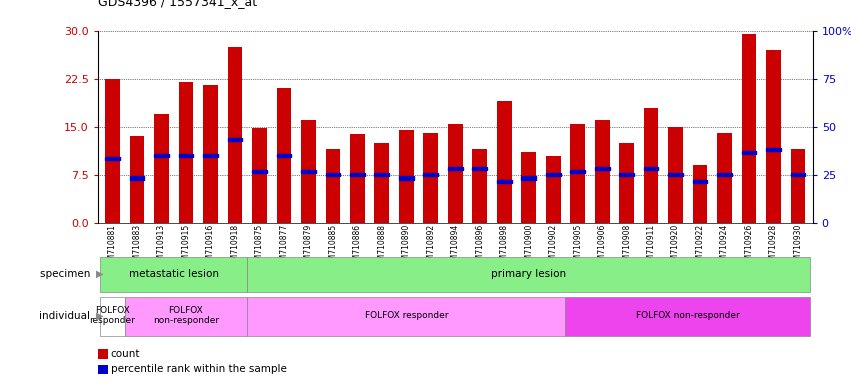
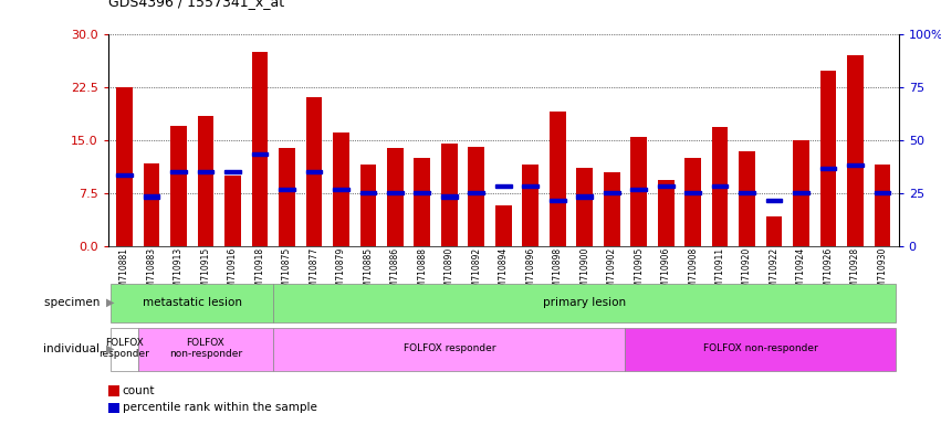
GSM710883: 13.5 -> 11.6
GSM710915: 22.0 -> 18.4
GSM710916: 21.5 -> 10.0
GSM710875: 14.8 -> 13.8
GSM710894: 15.5 -> 5.8
GSM710906: 16.0 -> 9.4
GSM710911: 18.0 -> 16.8
GSM710920: 15.0 -> 13.4
GSM710922: 9.0 -> 4.2
GSM710924: 14.0 -> 15.0
GSM710926: 29.5 -> 24.8
